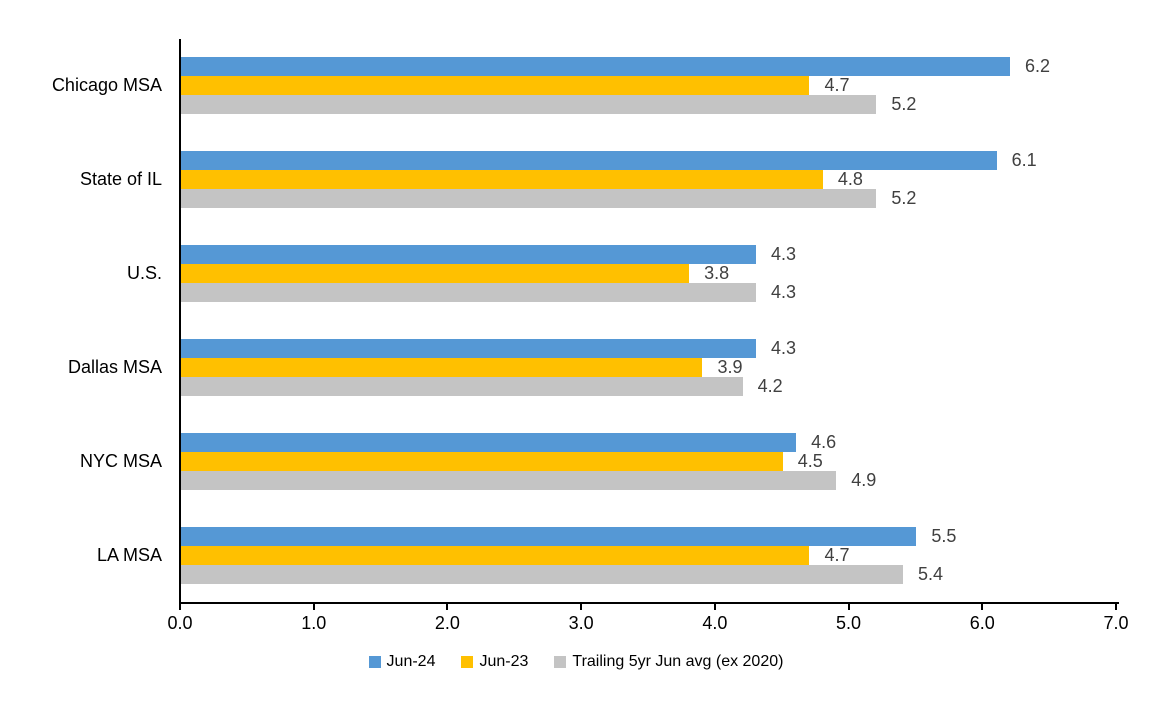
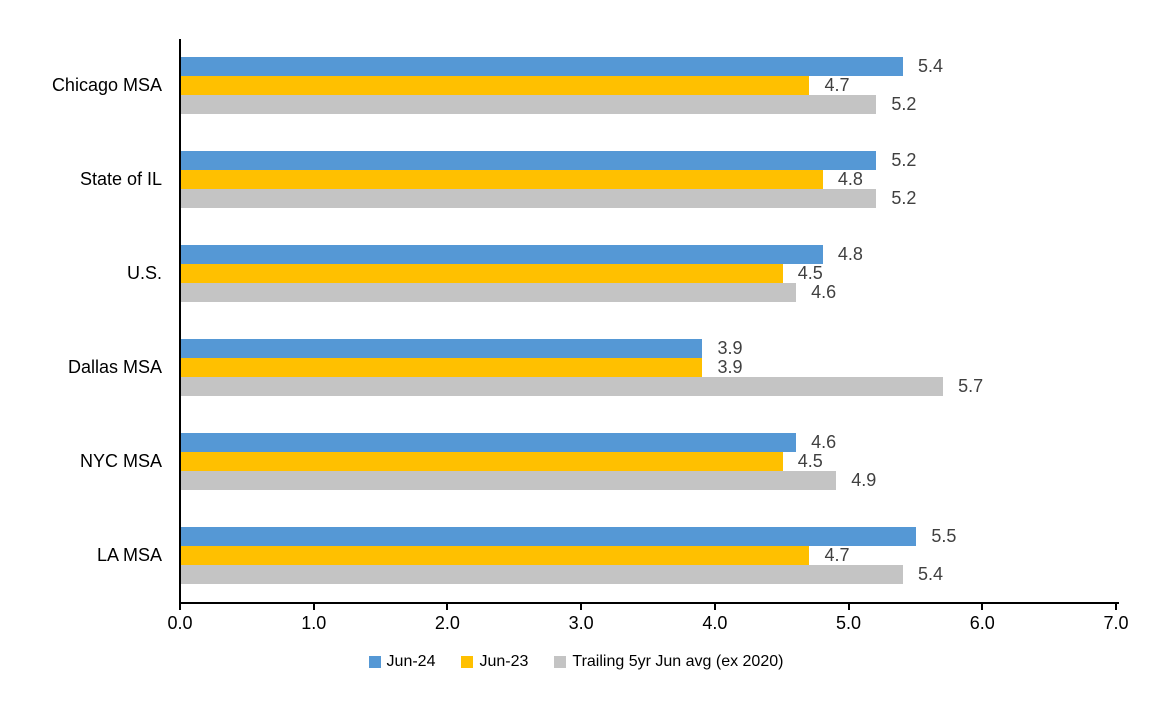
Jun-24/Chicago MSA: 6.2 -> 5.4
Jun-24/State of IL: 6.1 -> 5.2
Jun-24/U.S.: 4.3 -> 4.8
Jun-23/U.S.: 3.8 -> 4.5
Trailing 5yr Jun avg (ex 2020)/U.S.: 4.3 -> 4.6
Jun-24/Dallas MSA: 4.3 -> 3.9
Trailing 5yr Jun avg (ex 2020)/Dallas MSA: 4.2 -> 5.7
